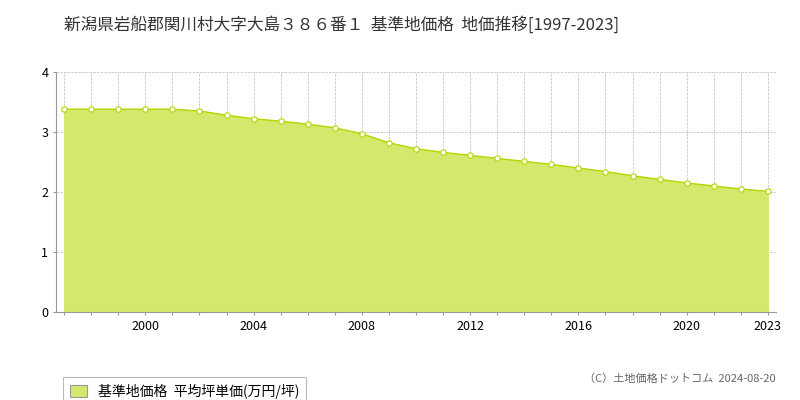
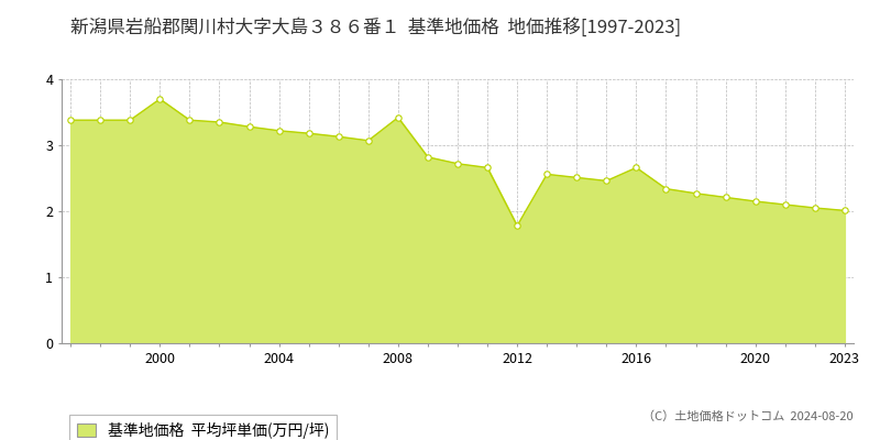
2000: 3.38 -> 3.70
2008: 2.97 -> 3.42
2012: 2.61 -> 1.78
2016: 2.40 -> 2.66
